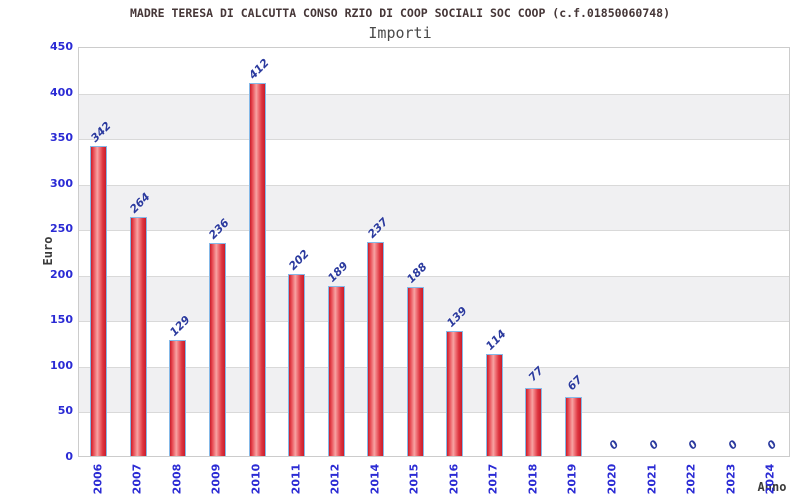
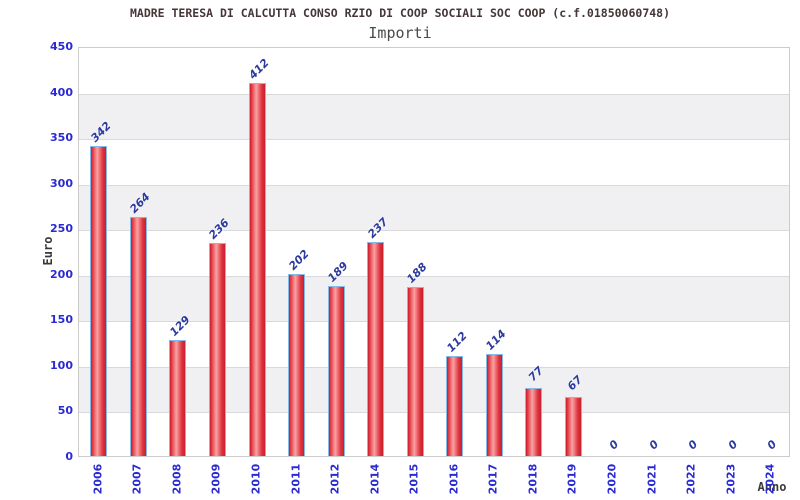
2016: 139 -> 112
